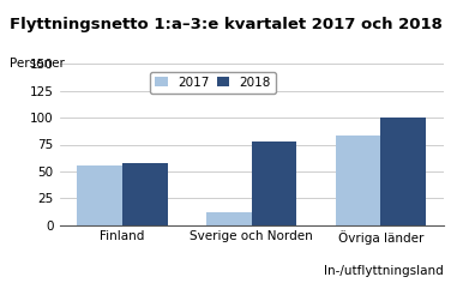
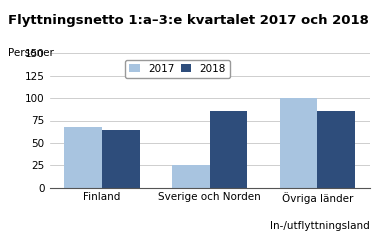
2017/Finland: 55 -> 68
2018/Finland: 58 -> 64
2017/Sverige och Norden: 12 -> 26
2018/Sverige och Norden: 78 -> 86
2017/Övriga länder: 83 -> 100
2018/Övriga länder: 100 -> 86
